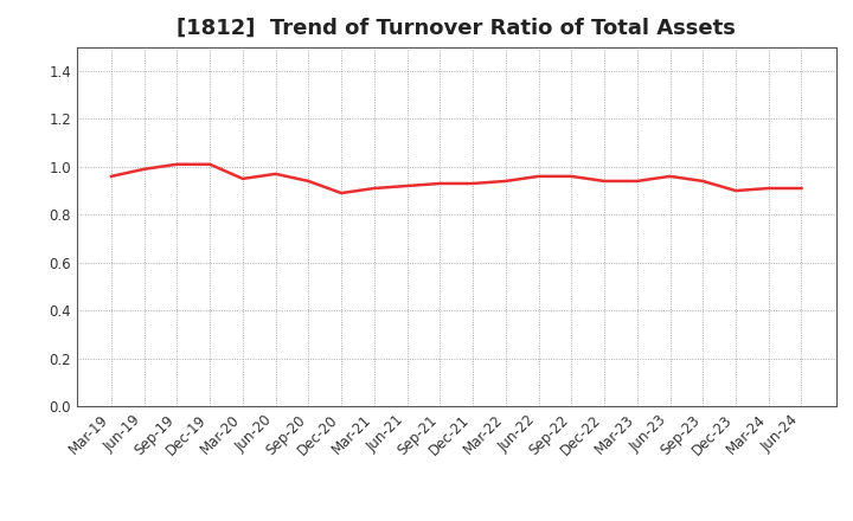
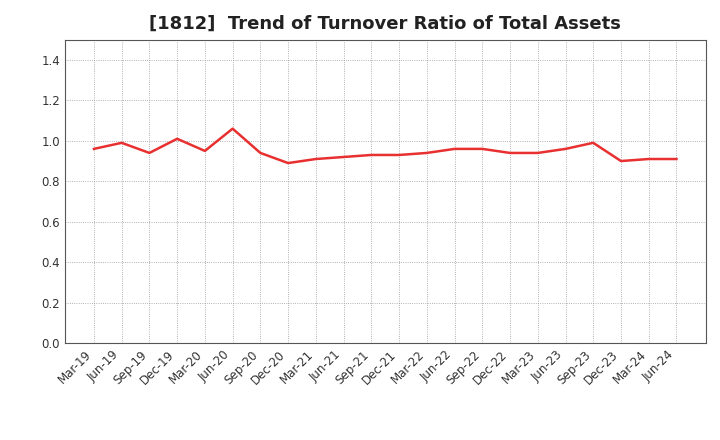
Sep-19: 1.01 -> 0.94
Jun-20: 0.97 -> 1.06
Sep-23: 0.94 -> 0.99
